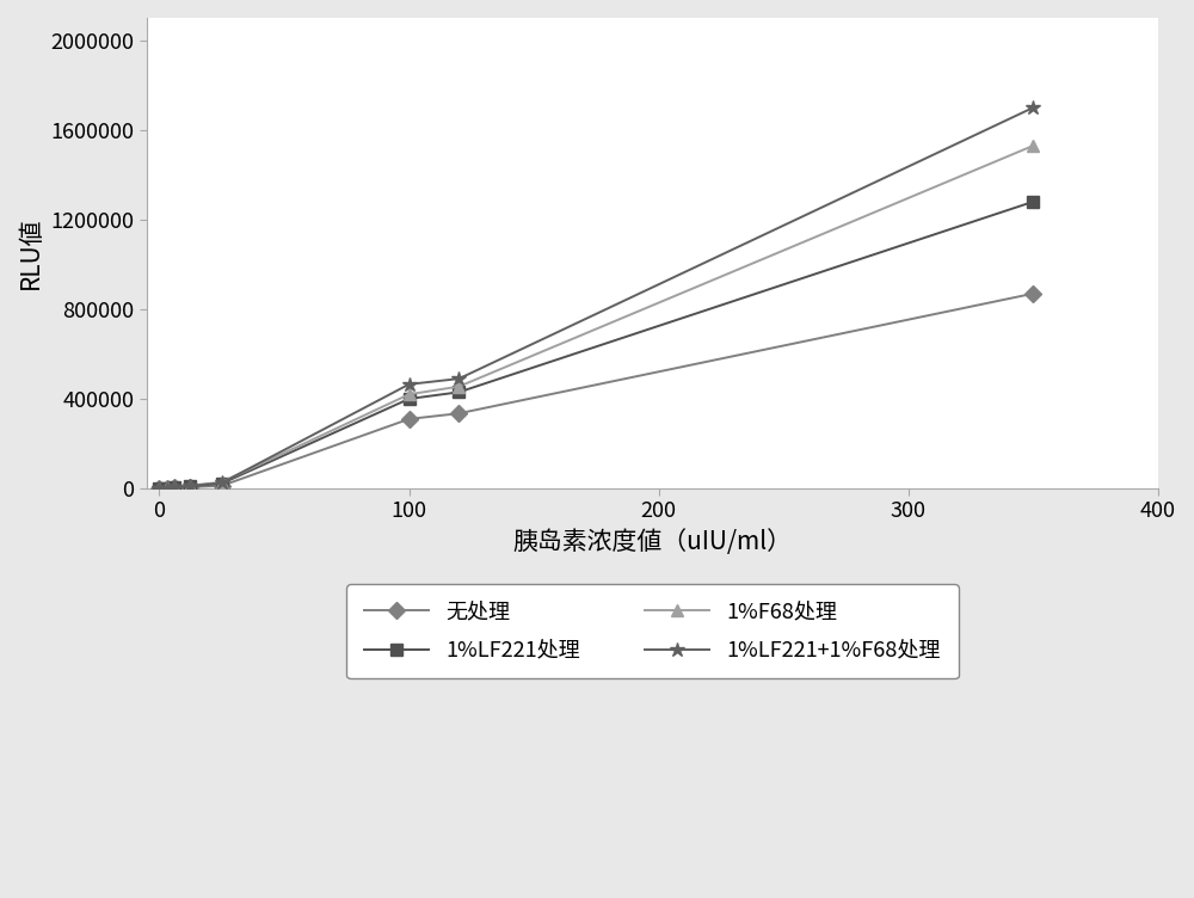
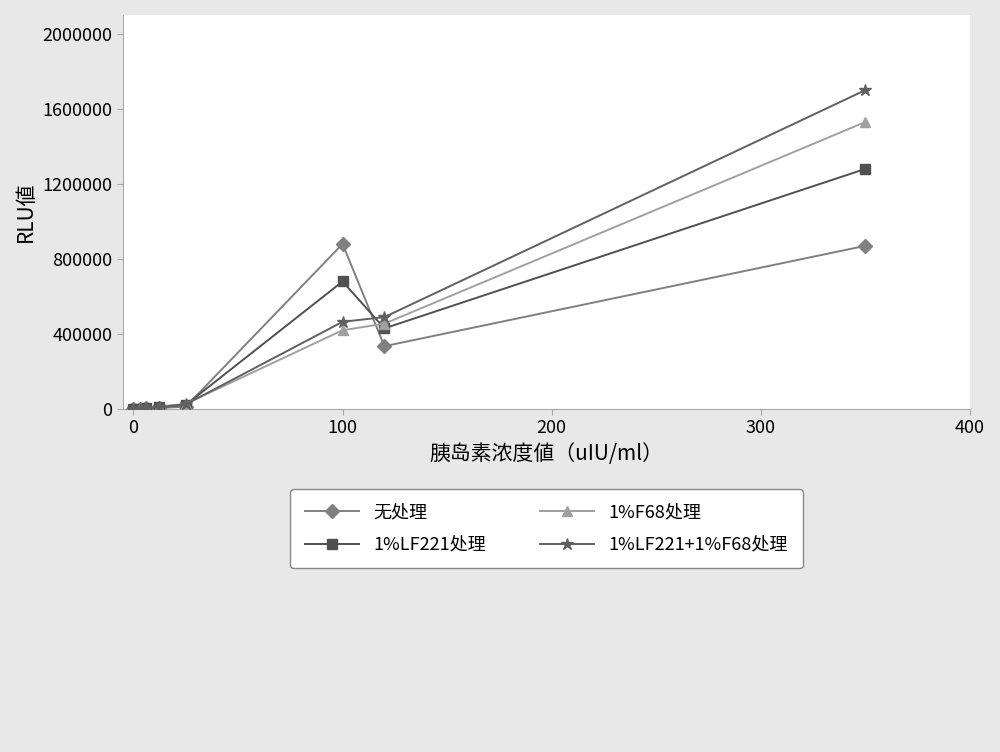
无处理/100: 310000 -> 880000
1%LF221处理/100: 400000 -> 680000
